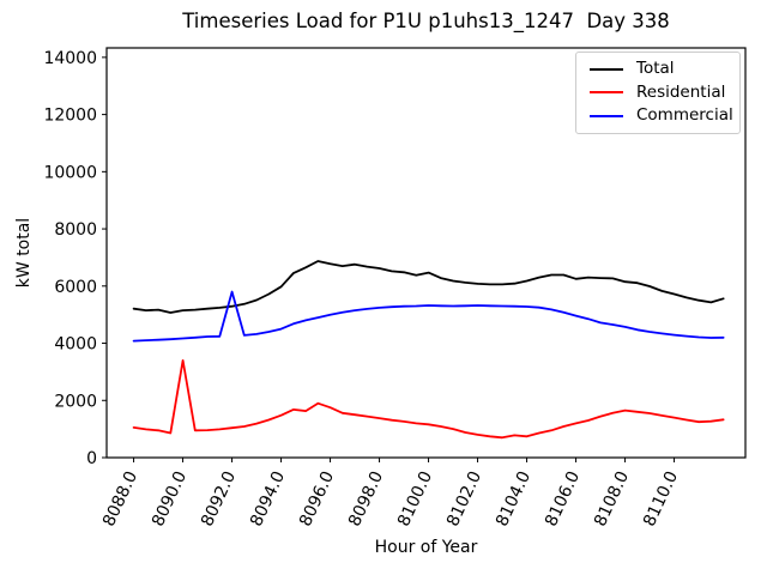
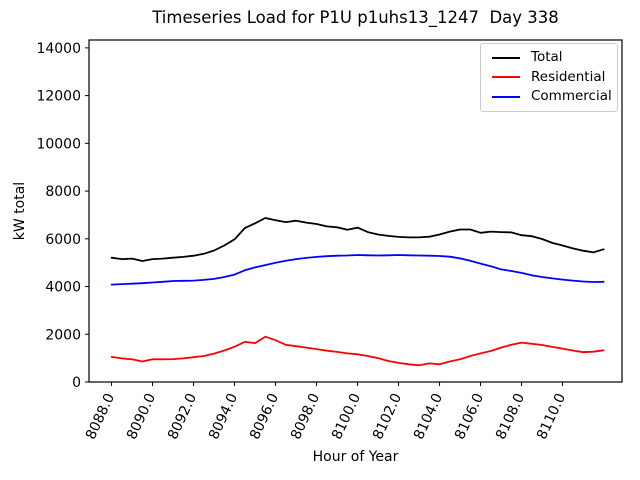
Residential/8090.0: 3400 -> 1000
Commercial/8092.0: 5800 -> 4200
